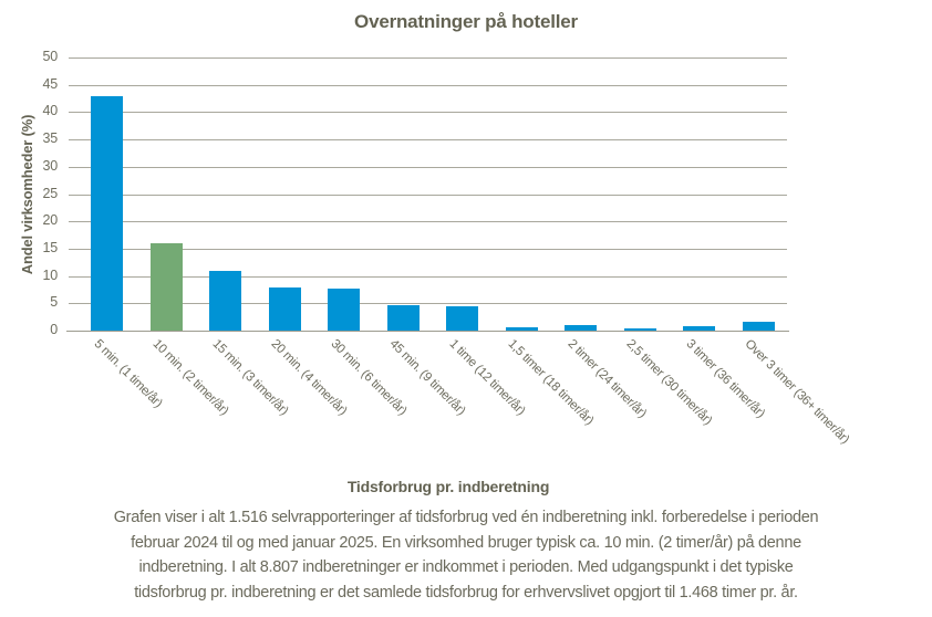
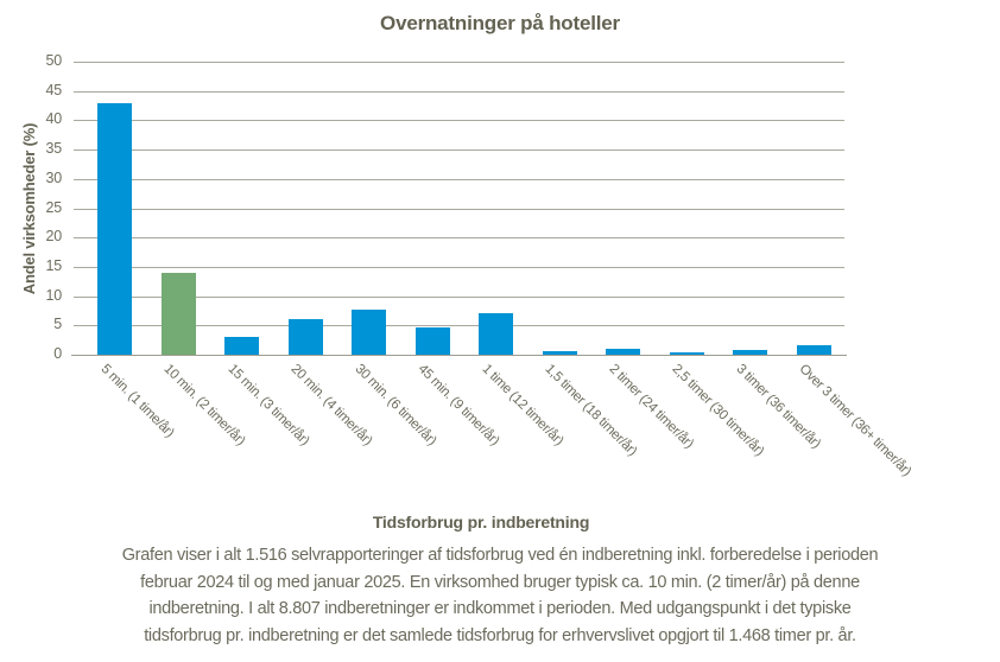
10 min. (2 timer/år): 16 -> 14
15 min. (3 timer/år): 11 -> 3
20 min. (4 timer/år): 8 -> 6
1 time (12 timer/år): 4 -> 7
